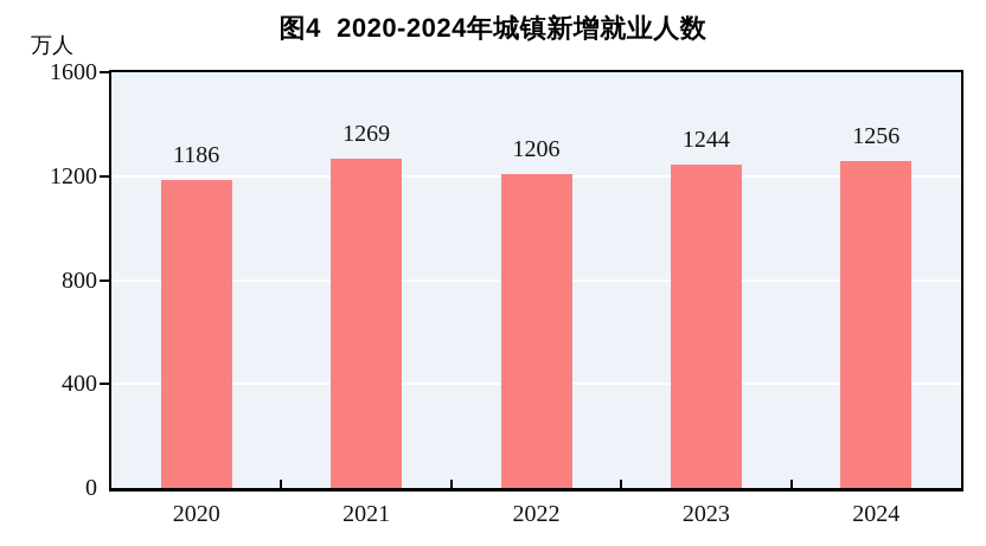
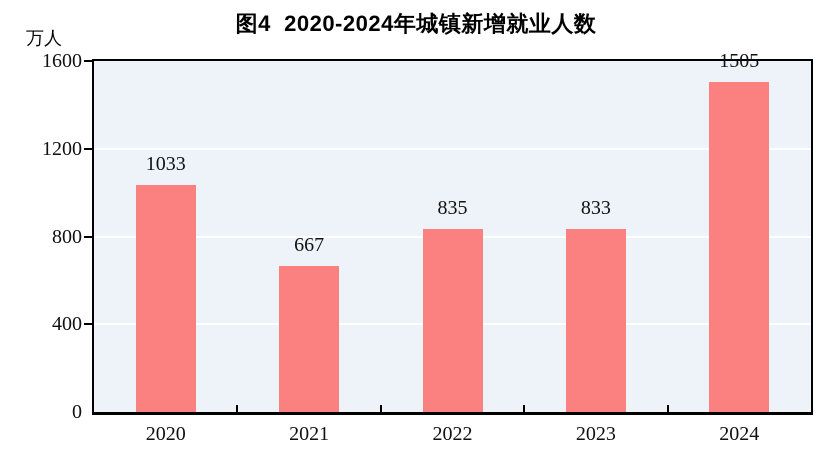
2020: 1186 -> 1033
2021: 1269 -> 667
2022: 1206 -> 835
2023: 1244 -> 833
2024: 1256 -> 1505
